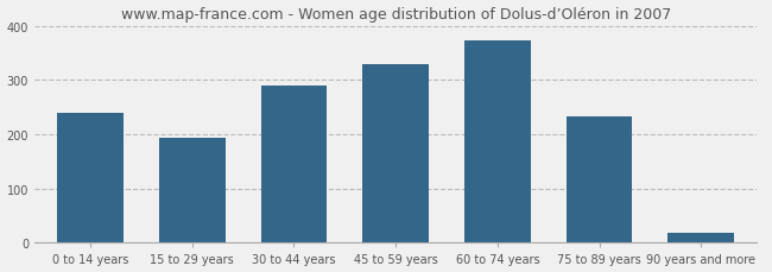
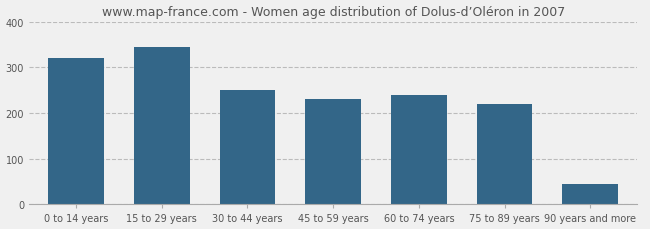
0 to 14 years: 240 -> 320
15 to 29 years: 193 -> 345
30 to 44 years: 290 -> 250
45 to 59 years: 328 -> 230
60 to 74 years: 373 -> 240
75 to 89 years: 232 -> 220
90 years and more: 19 -> 45
